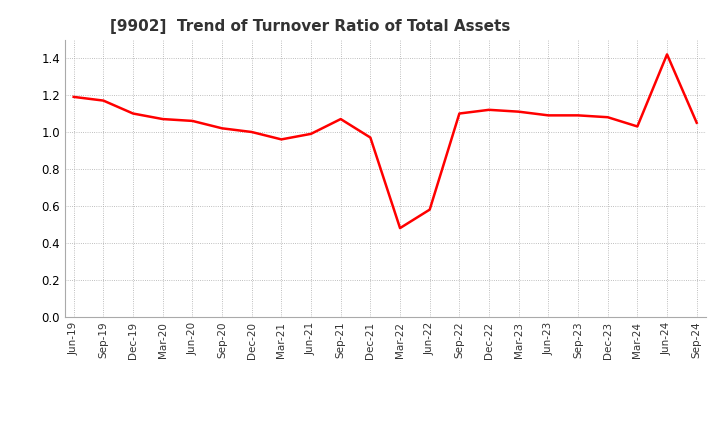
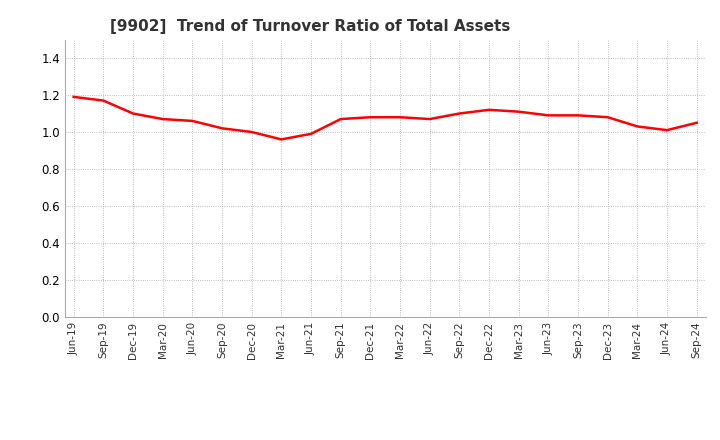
Dec-21: 0.97 -> 1.08
Mar-22: 0.48 -> 1.08
Jun-22: 0.58 -> 1.07
Jun-24: 1.42 -> 1.01
